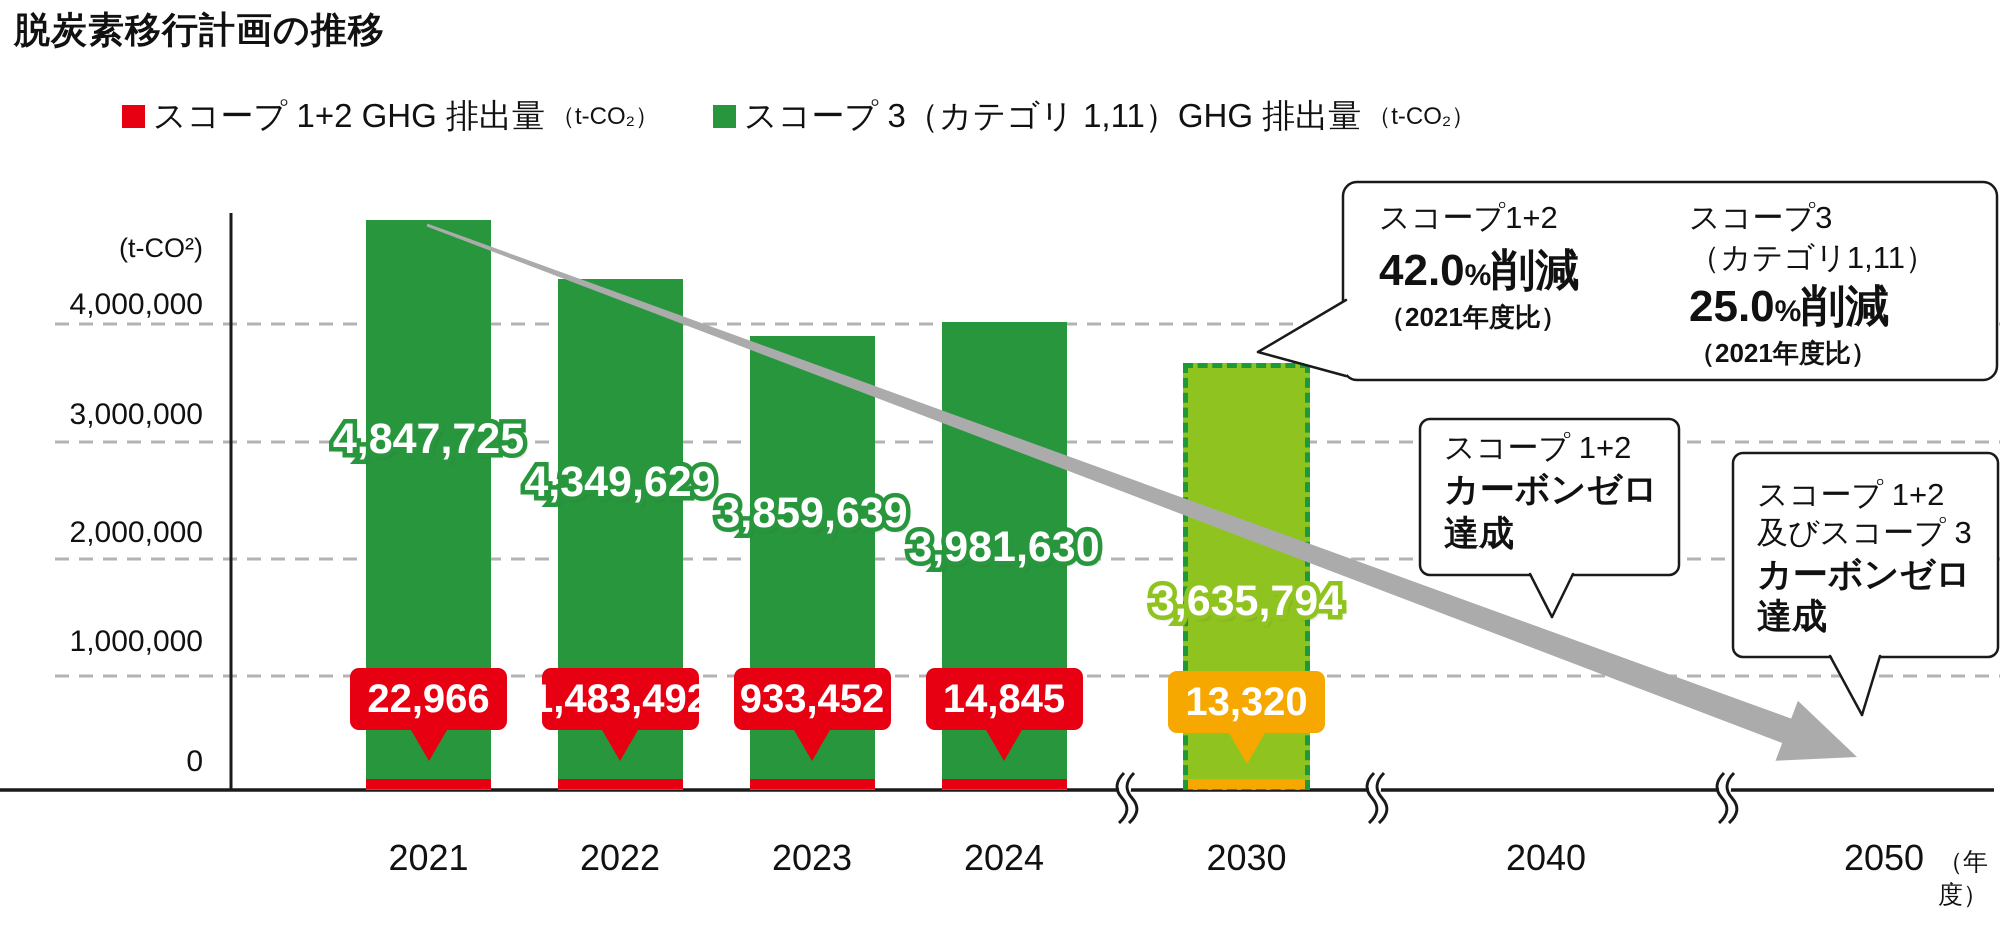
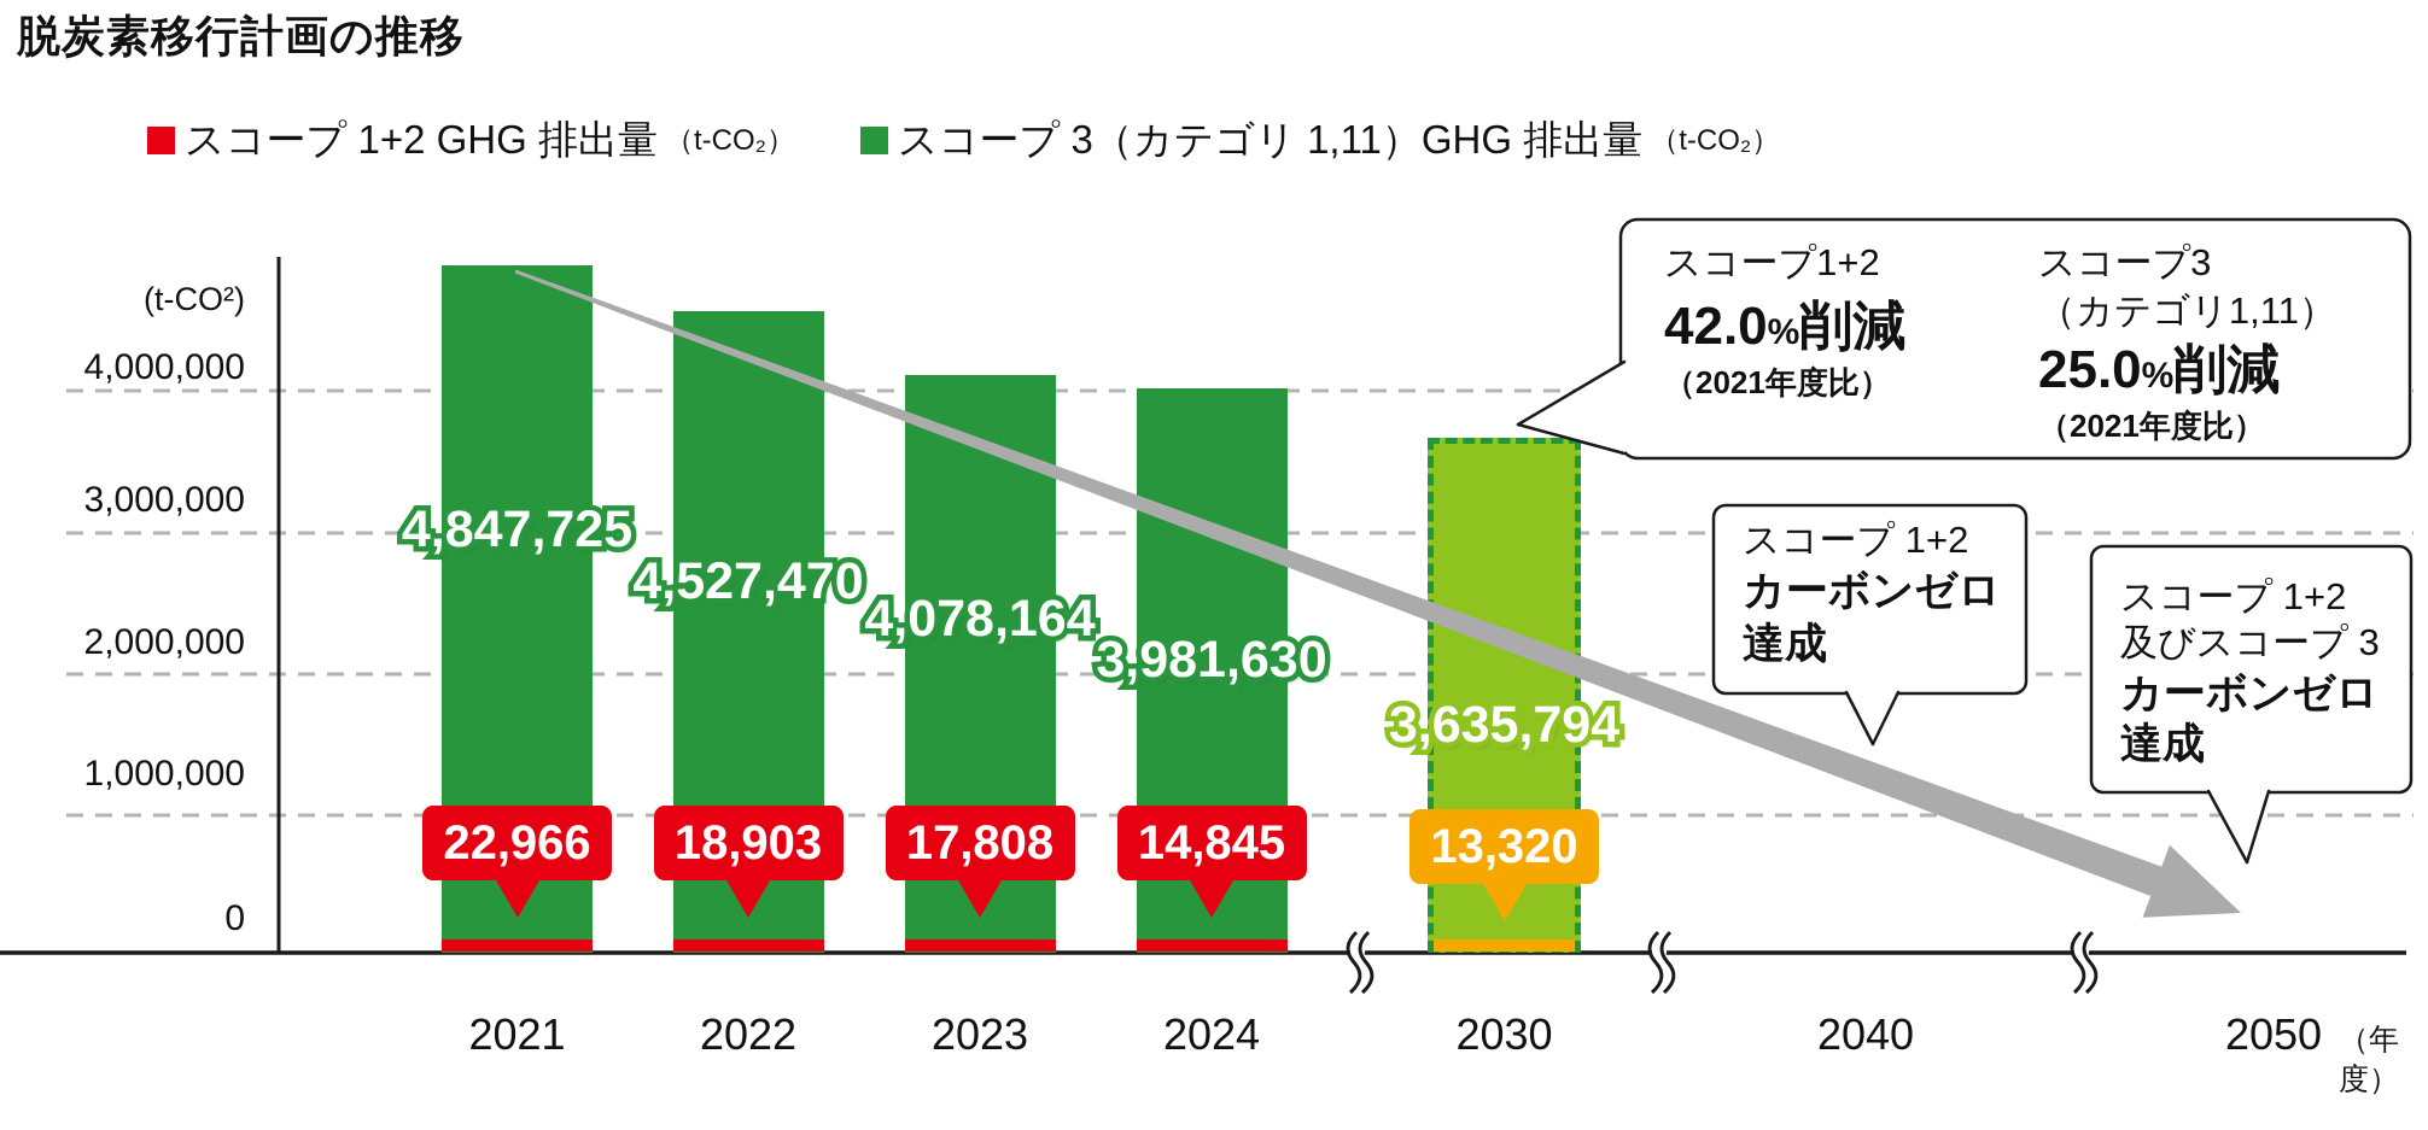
スコープ 3（カテゴリ 1,11）GHG 排出量（t-CO₂）/2022: 4,349,629 -> 4,527,470
スコープ 1+2 GHG 排出量（t-CO₂）/2022: 1,483,492 -> 18,903
スコープ 3（カテゴリ 1,11）GHG 排出量（t-CO₂）/2023: 3,859,639 -> 4,078,164
スコープ 1+2 GHG 排出量（t-CO₂）/2023: 933,452 -> 17,808
